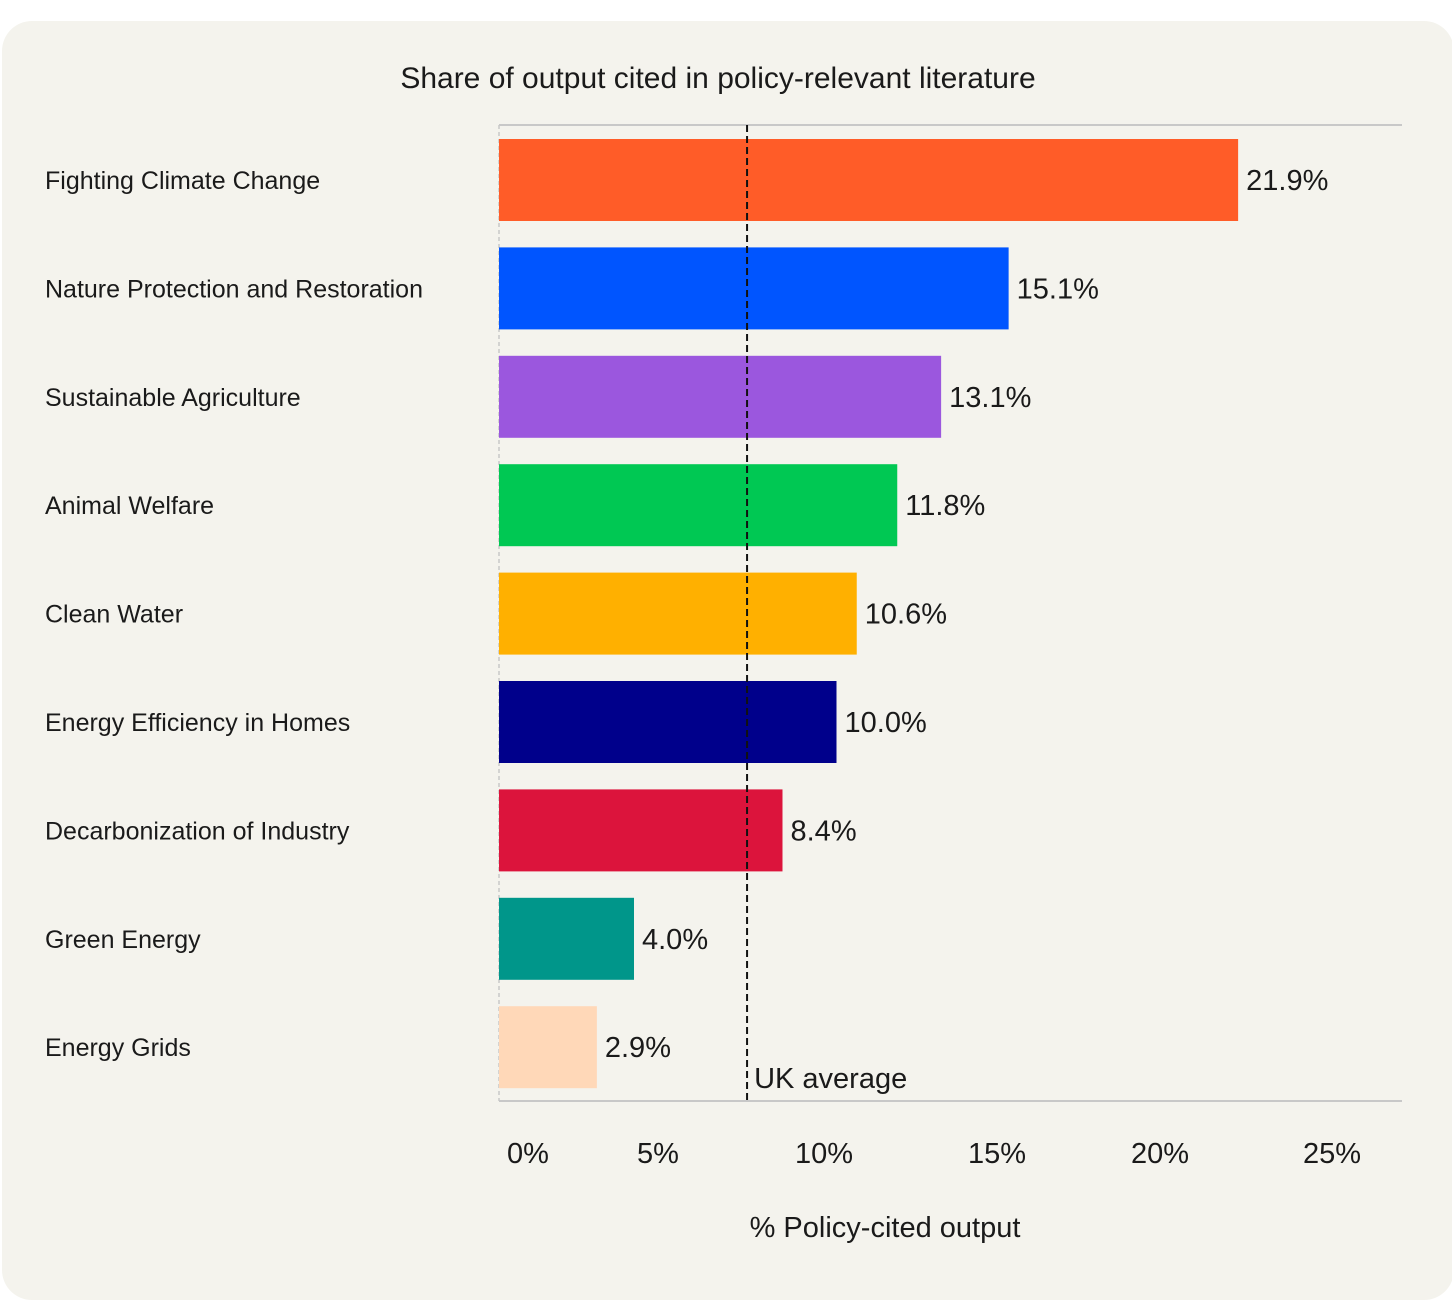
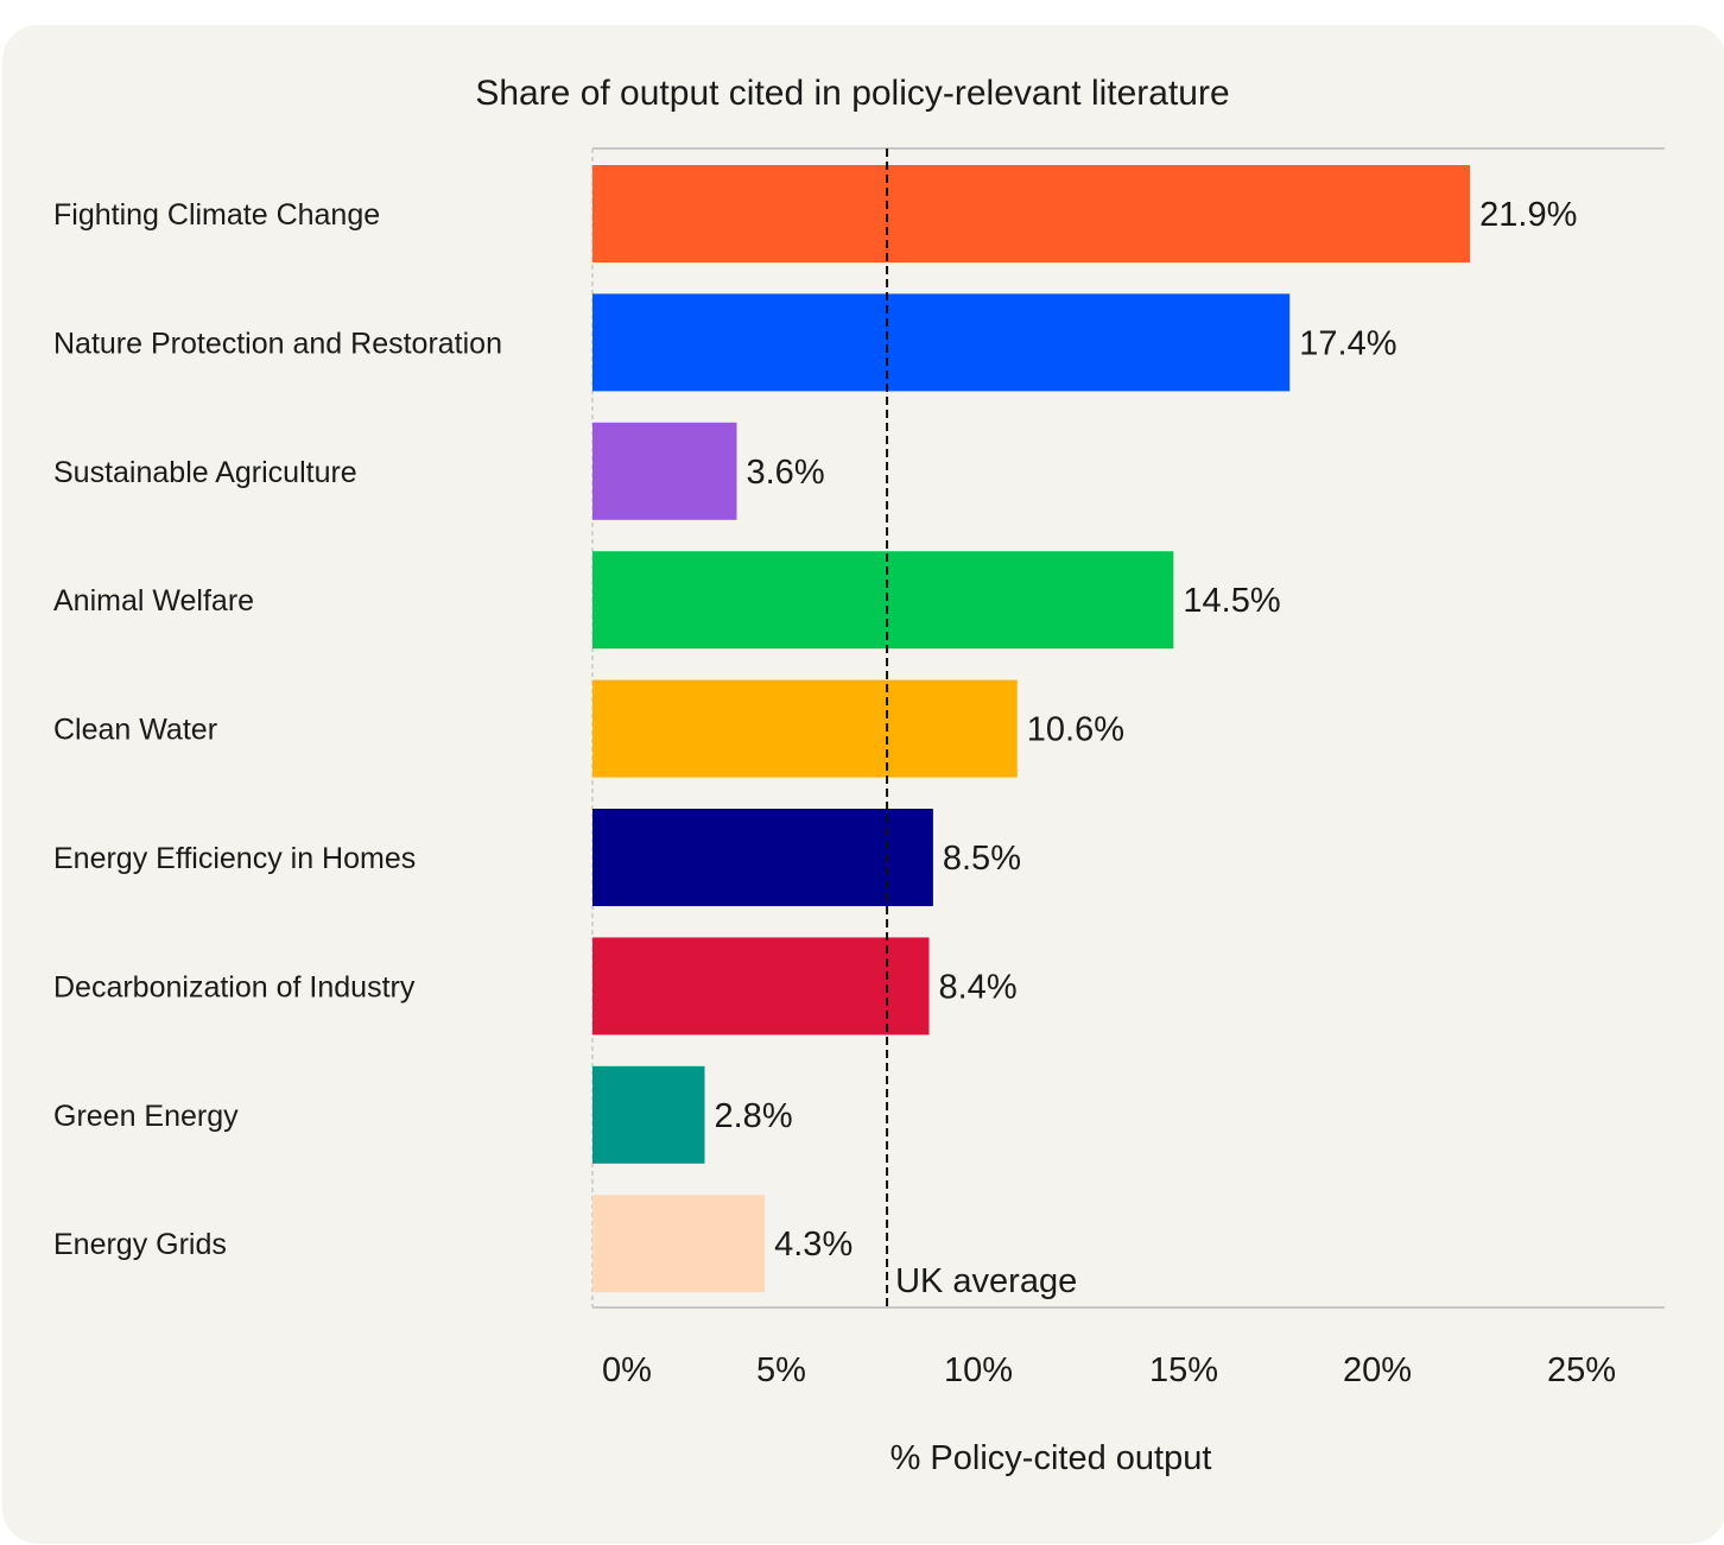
Nature Protection and Restoration: 15.1% -> 17.4%
Sustainable Agriculture: 13.1% -> 3.6%
Animal Welfare: 11.8% -> 14.5%
Energy Efficiency in Homes: 10.0% -> 8.5%
Green Energy: 4.0% -> 2.8%
Energy Grids: 2.9% -> 4.3%
